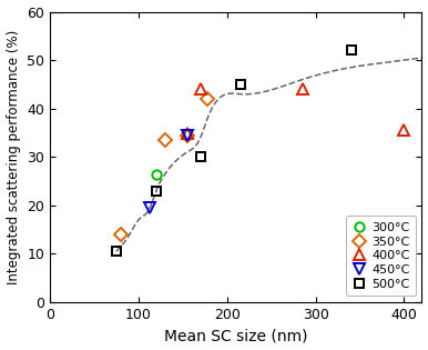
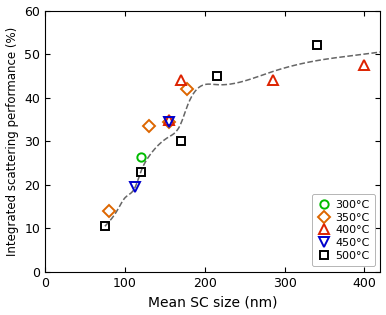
400°C/400: 35.5 -> 47.5
